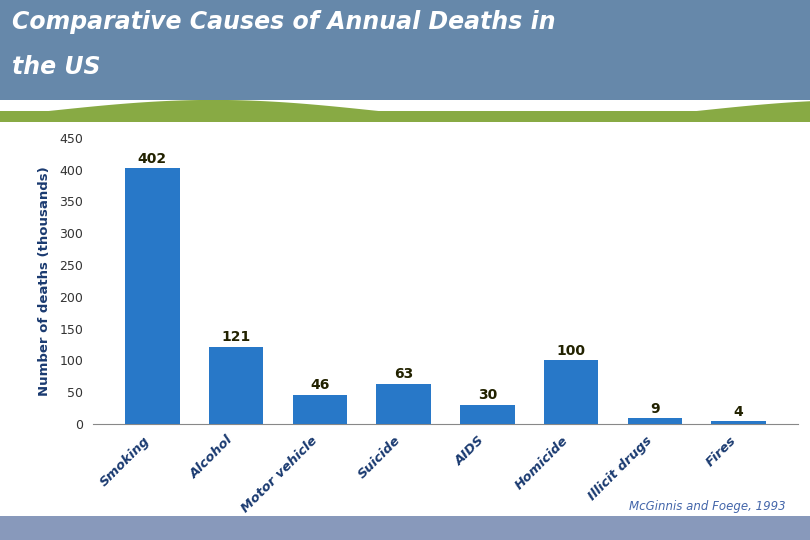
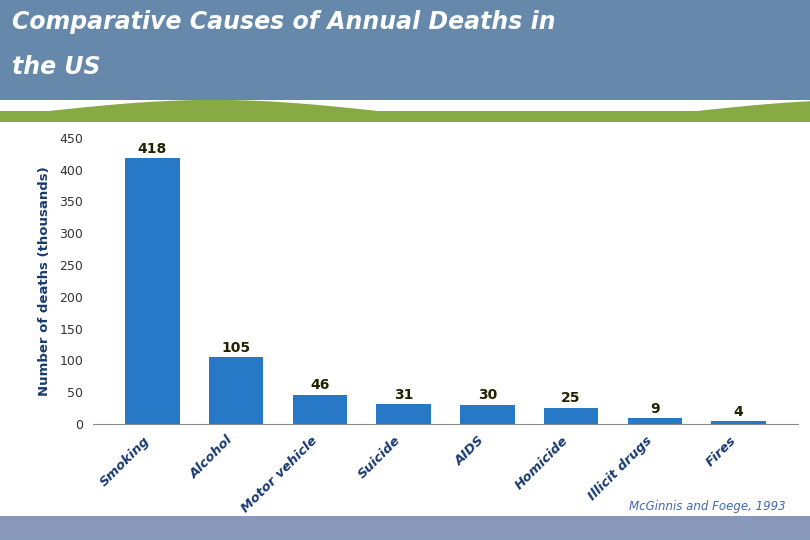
Smoking: 402 -> 418
Alcohol: 121 -> 105
Suicide: 63 -> 31
Homicide: 100 -> 25
